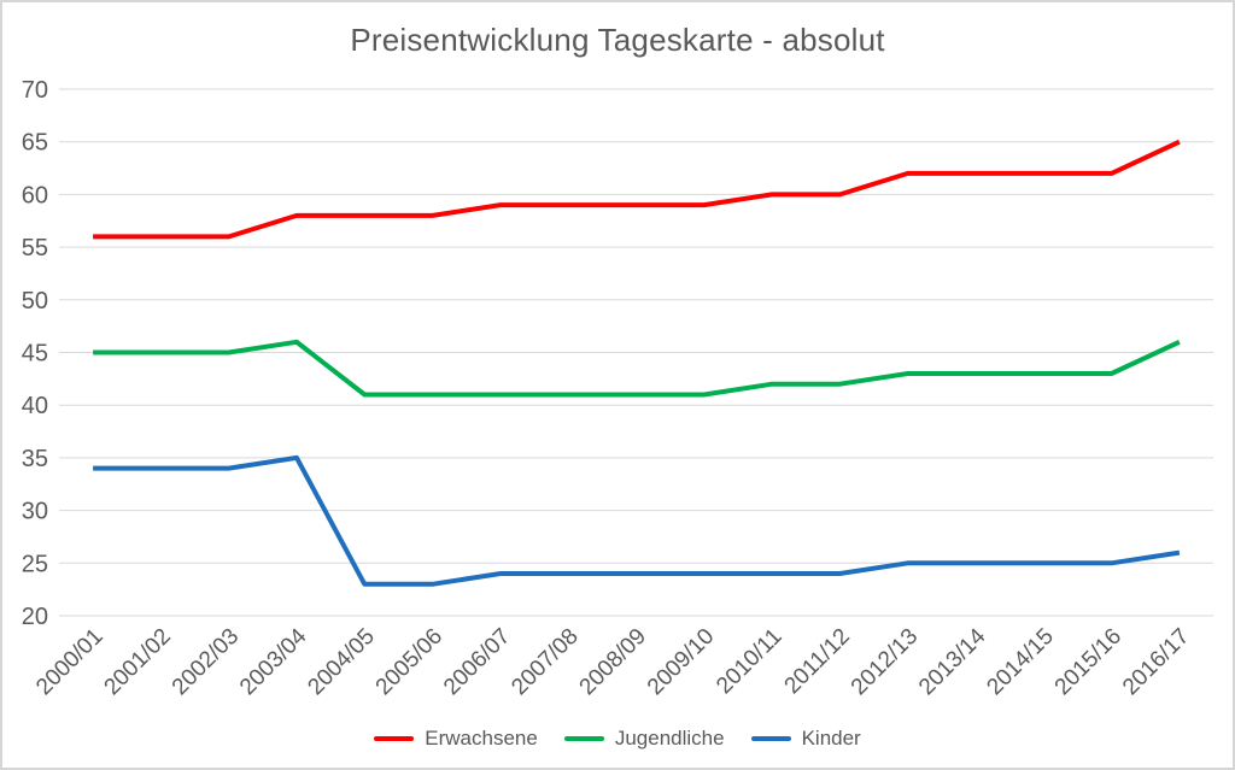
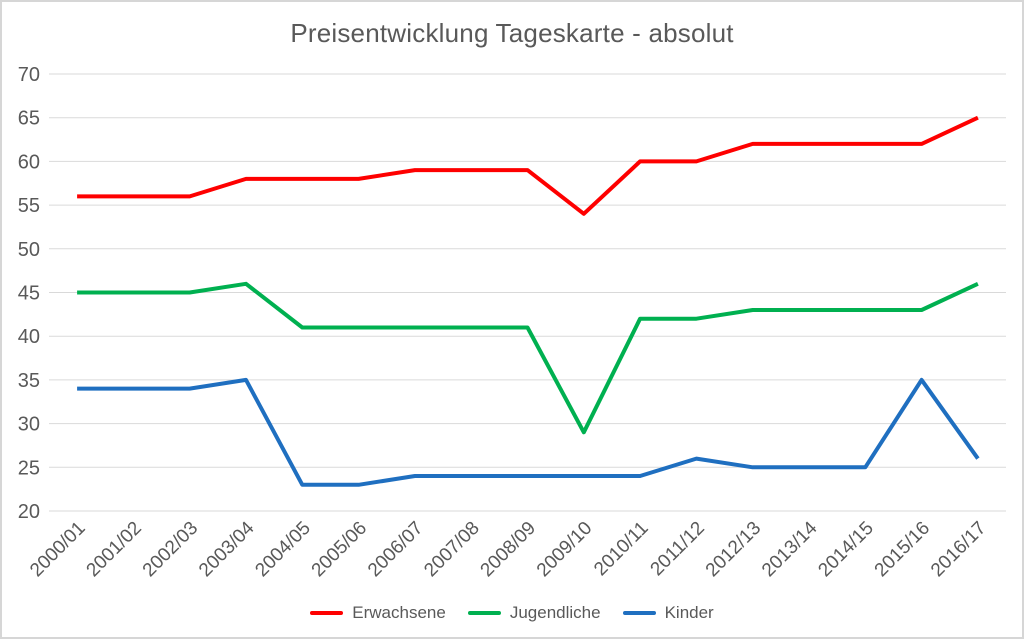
Erwachsene/2009/10: 59 -> 54
Jugendliche/2009/10: 41 -> 29
Kinder/2011/12: 24 -> 26
Kinder/2015/16: 25 -> 35
